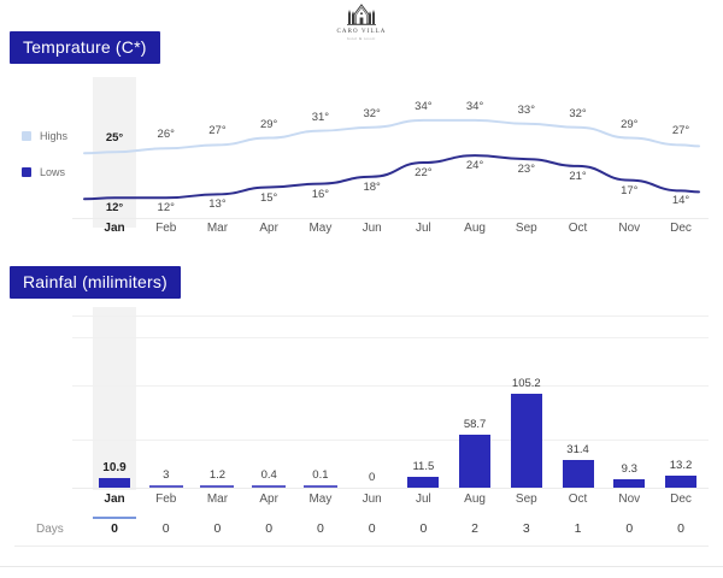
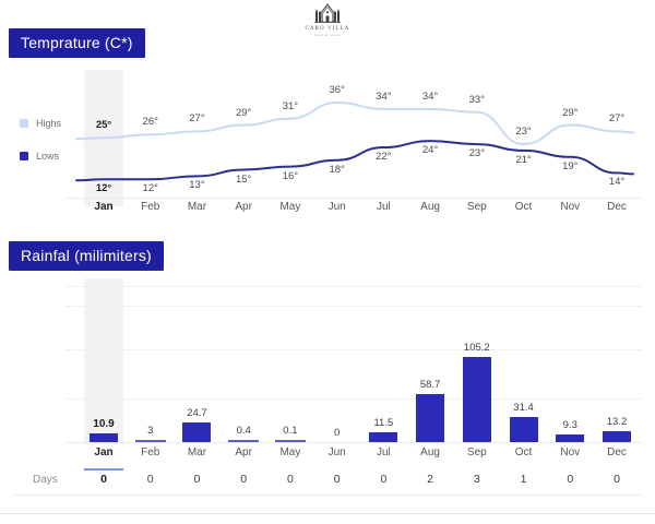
Temprature (C*)/Highs/Jun: 32° -> 36°
Temprature (C*)/Highs/Oct: 32° -> 23°
Temprature (C*)/Lows/Nov: 17° -> 19°
Rainfal (milimiters)/Mar: 1.2 -> 24.7
